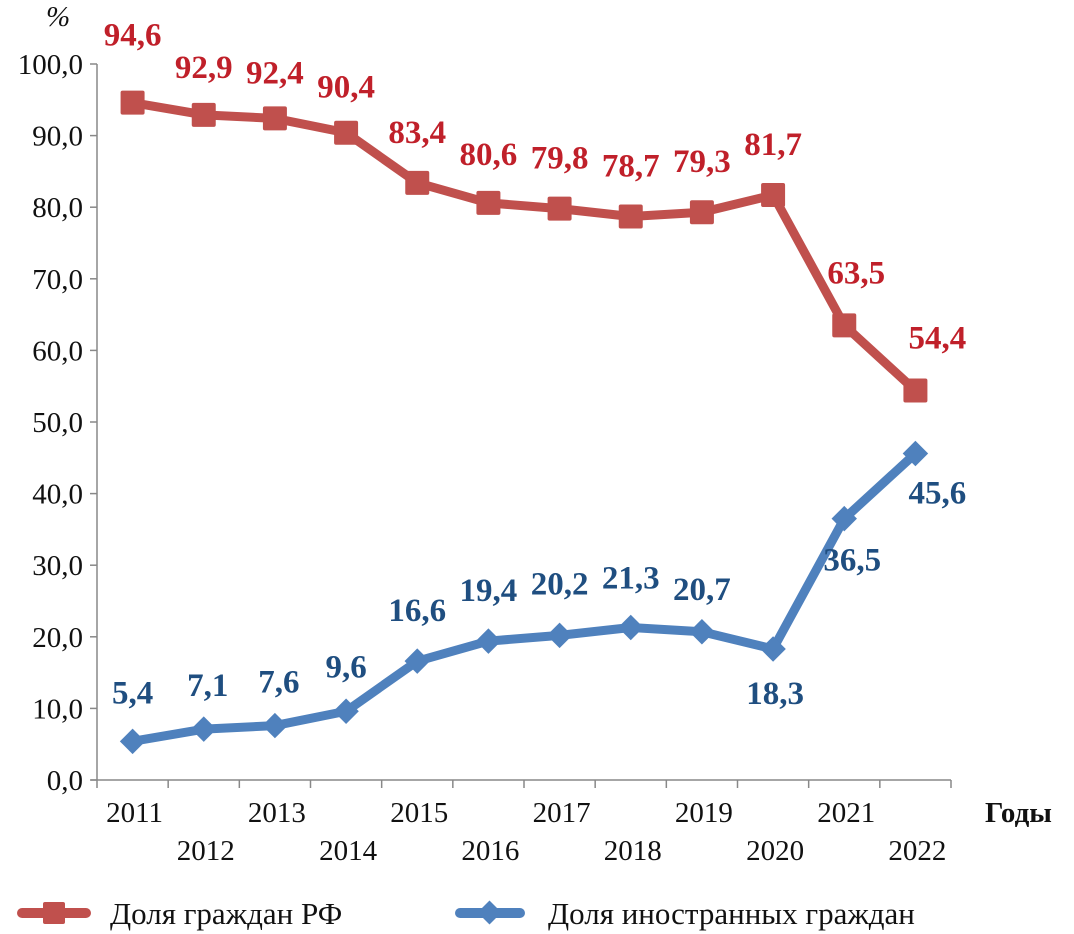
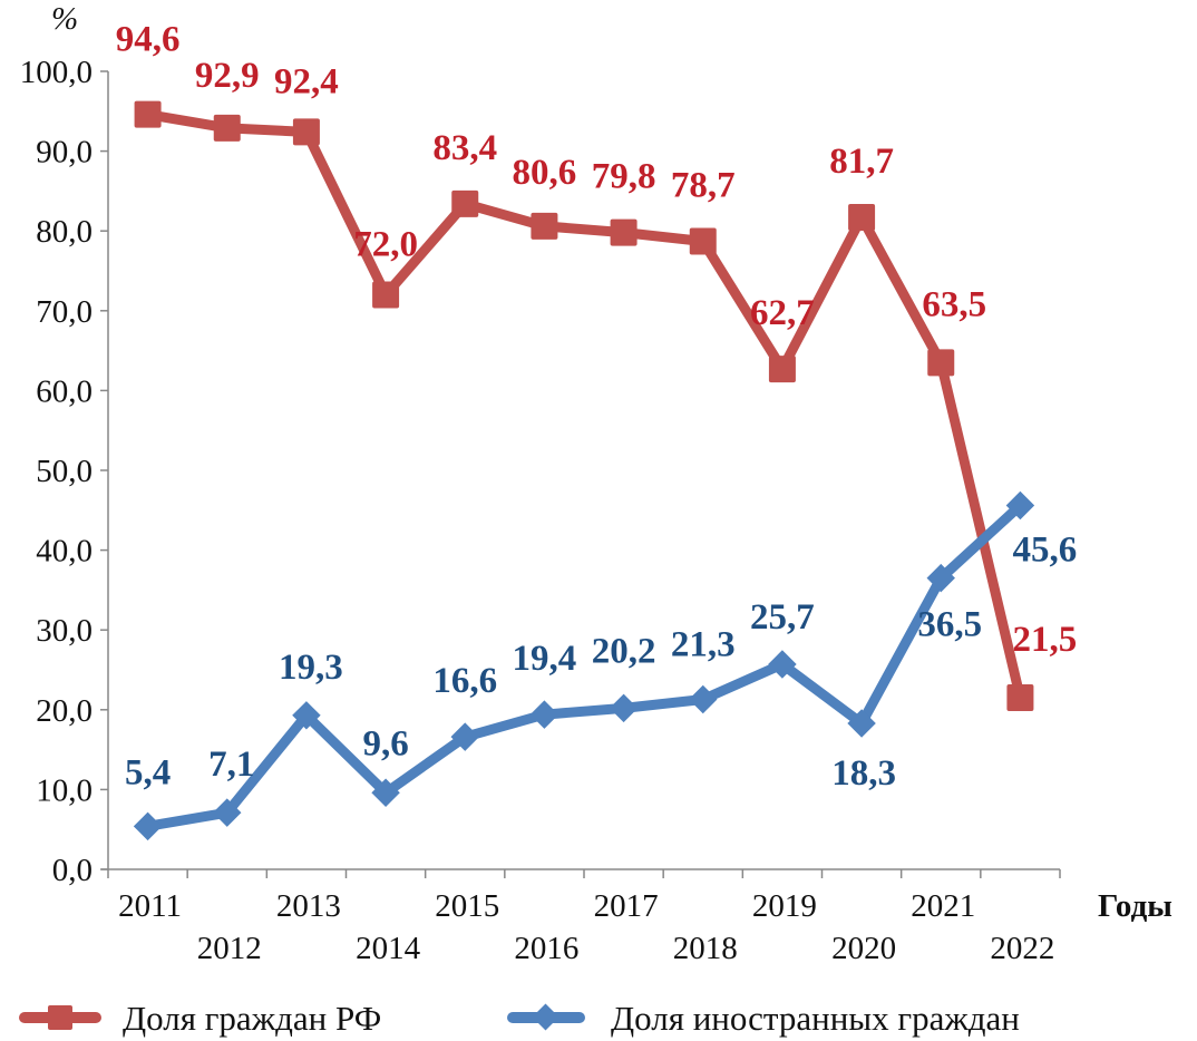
Доля иностранных граждан/2013: 7,6 -> 19,3
Доля граждан РФ/2014: 90,4 -> 72,0
Доля граждан РФ/2019: 79,3 -> 62,7
Доля иностранных граждан/2019: 20,7 -> 25,7
Доля граждан РФ/2022: 54,4 -> 21,5
